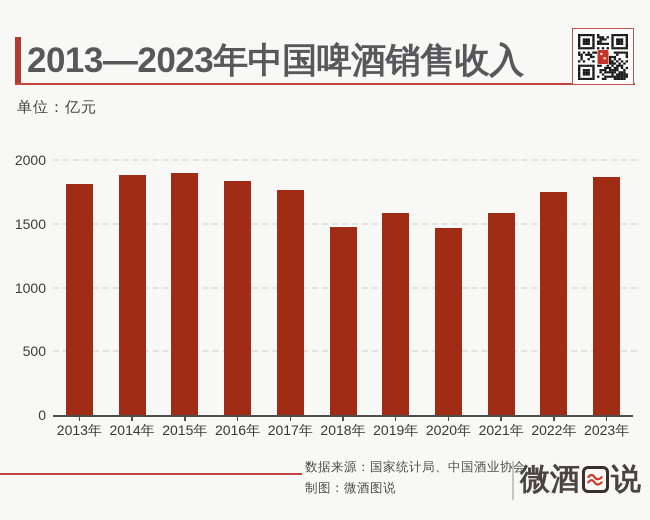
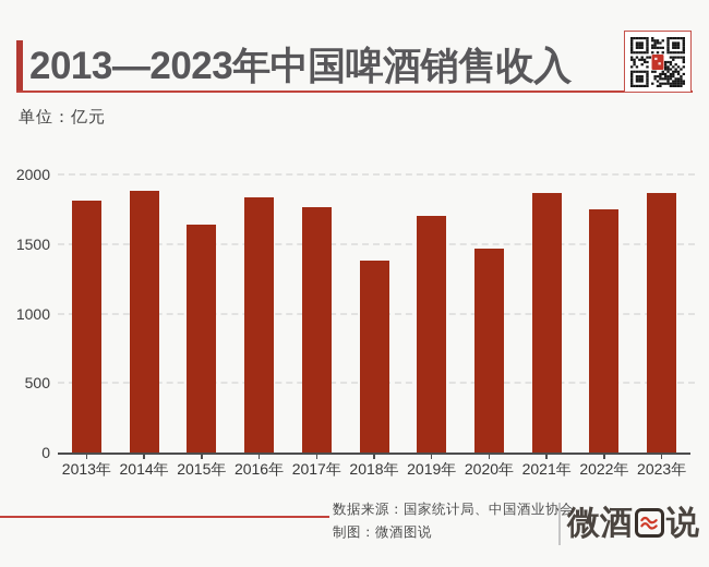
2015年: 1900 -> 1640
2018年: 1470 -> 1380
2019年: 1580 -> 1700
2021年: 1580 -> 1870
